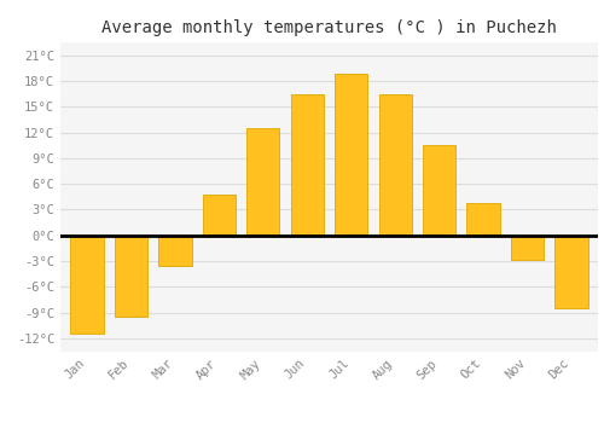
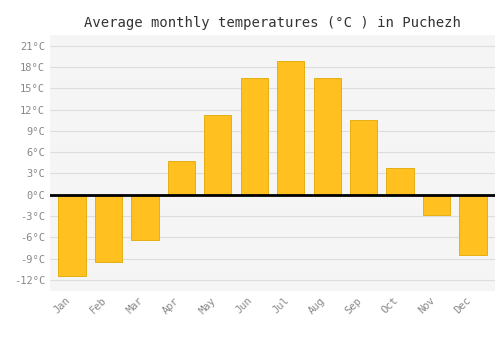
Mar: -3.5°C -> -6.4°C
May: 12.5°C -> 11.2°C
